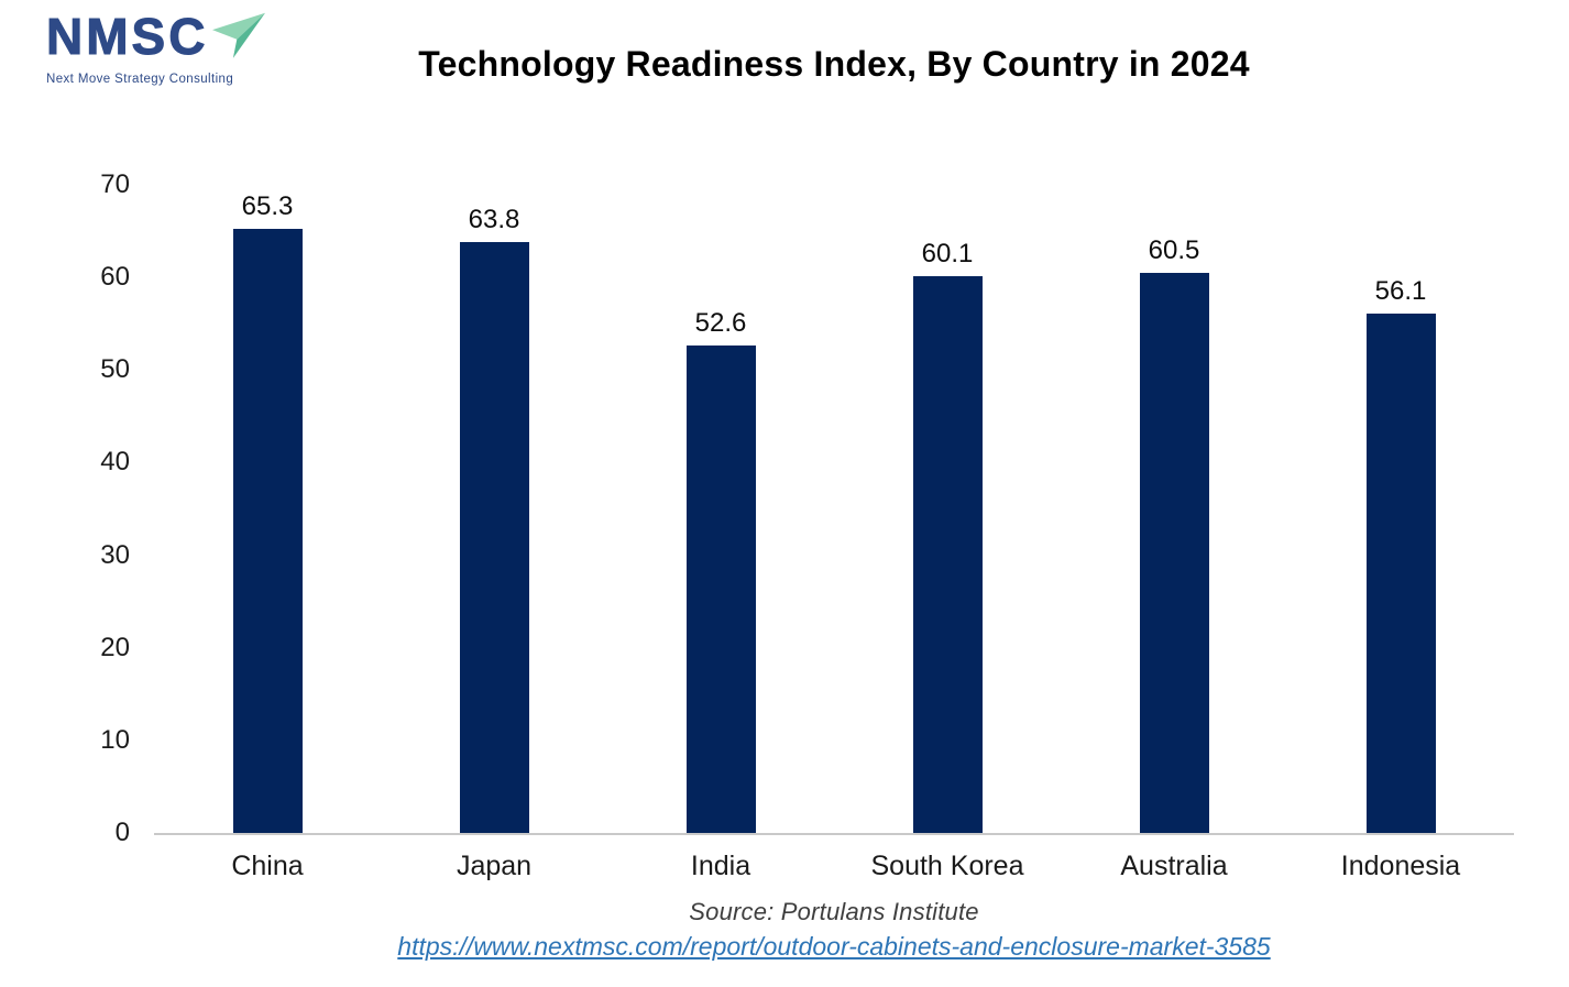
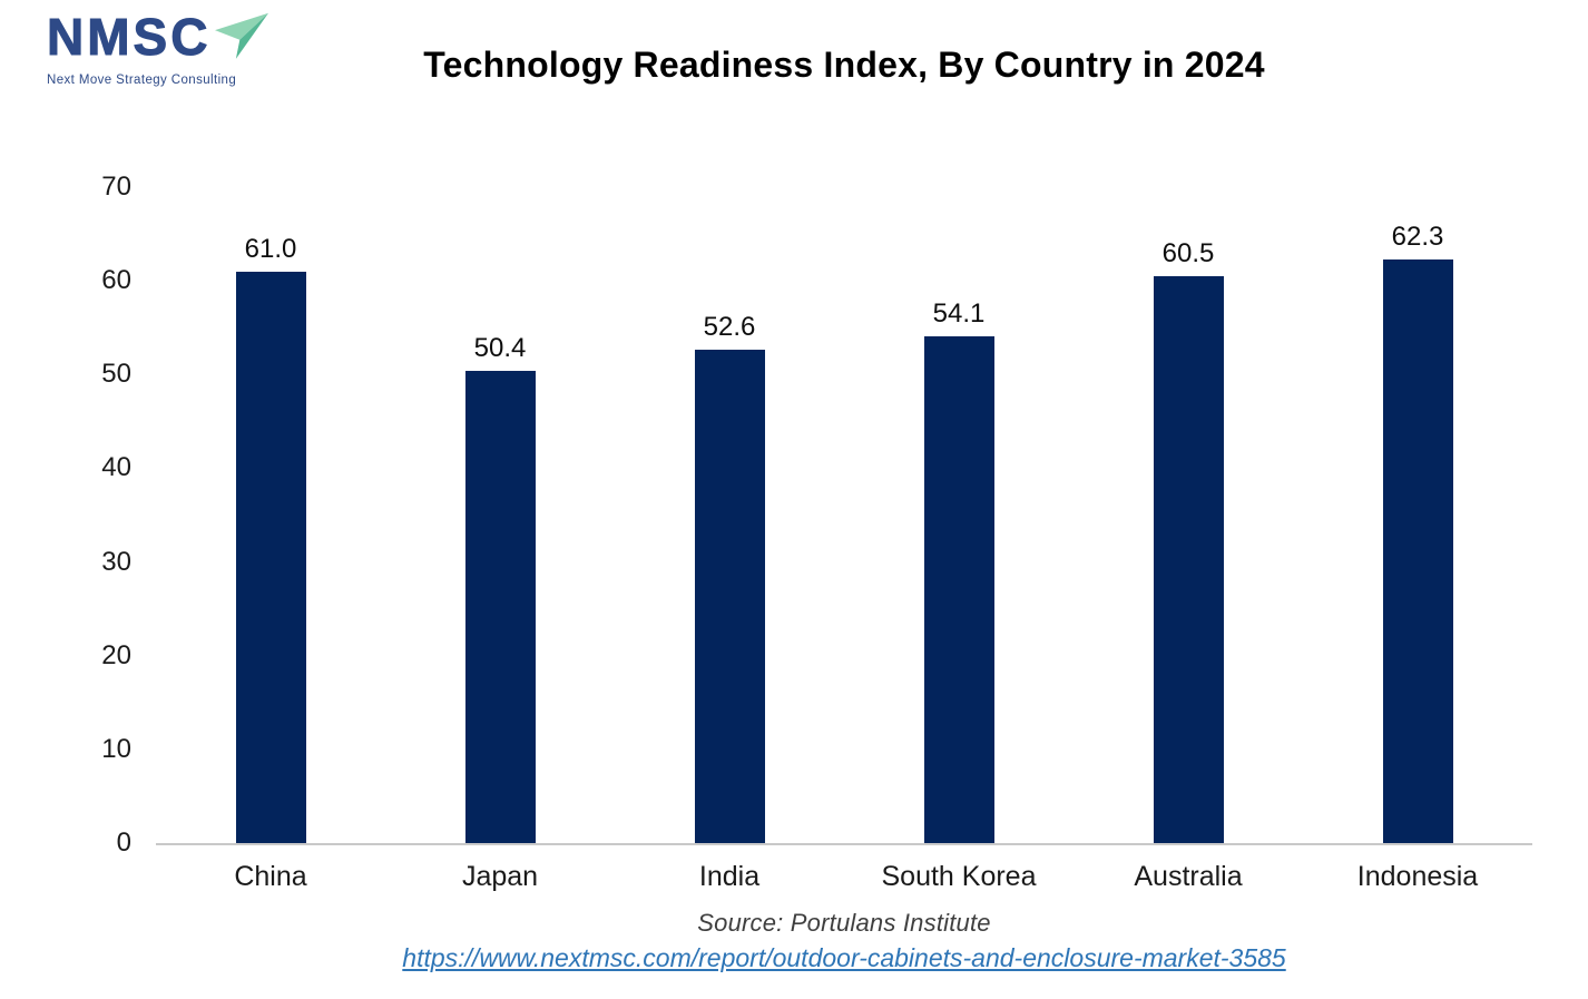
China: 65.3 -> 61.0
Japan: 63.8 -> 50.4
South Korea: 60.1 -> 54.1
Indonesia: 56.1 -> 62.3
